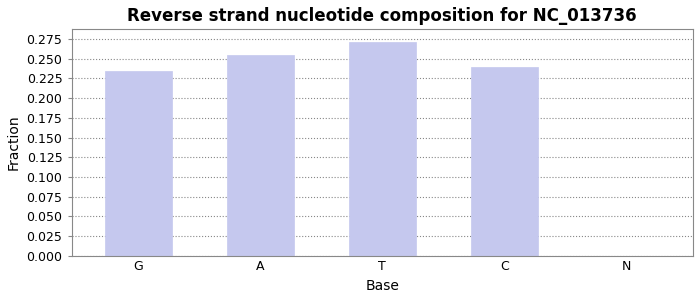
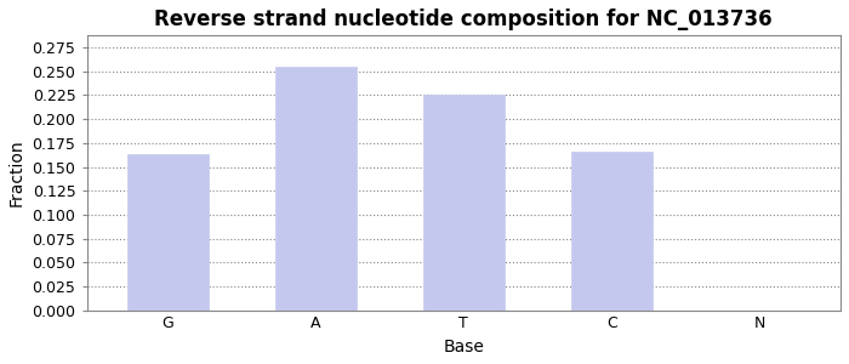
G: 0.235 -> 0.164
T: 0.271 -> 0.226
C: 0.239 -> 0.166
